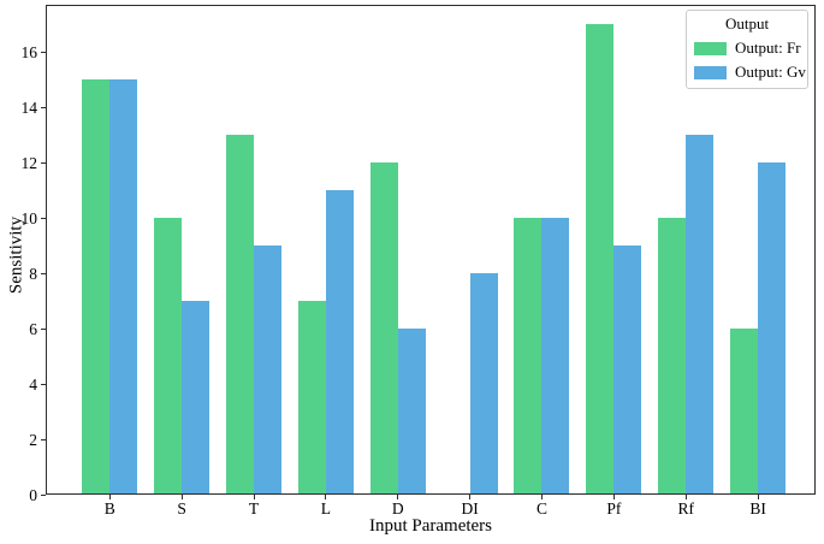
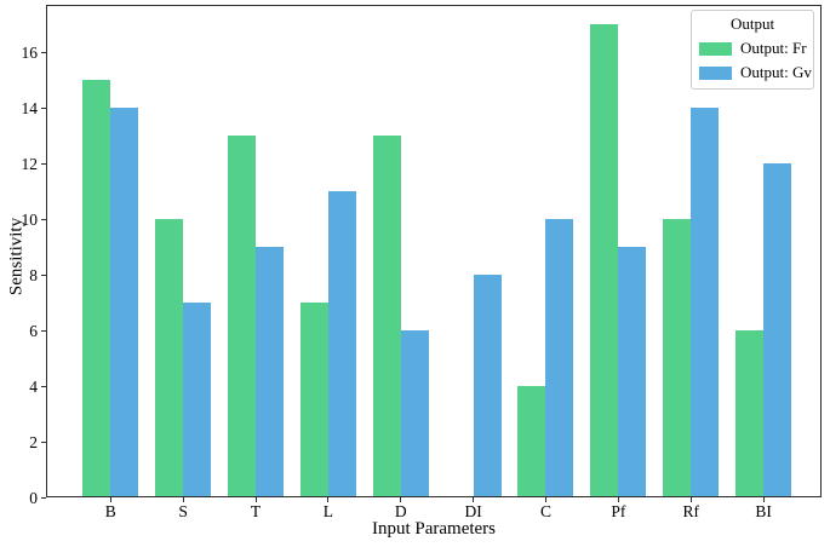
Output: Gv/B: 15 -> 14
Output: Fr/D: 12 -> 13
Output: Fr/C: 10 -> 4
Output: Gv/Rf: 13 -> 14
